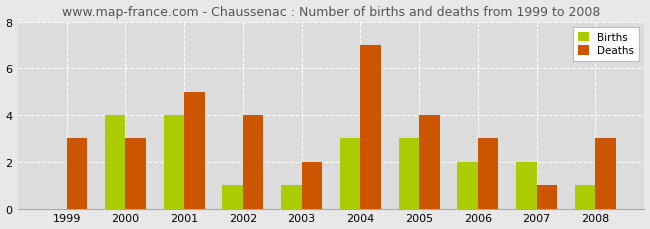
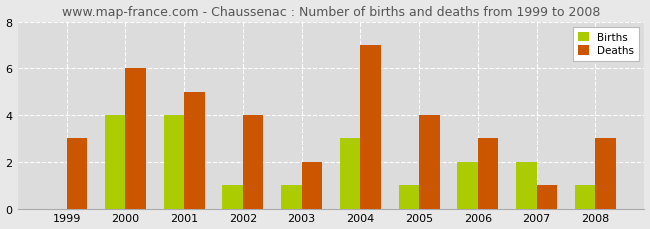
Deaths/2000: 3 -> 6
Births/2005: 3 -> 1
